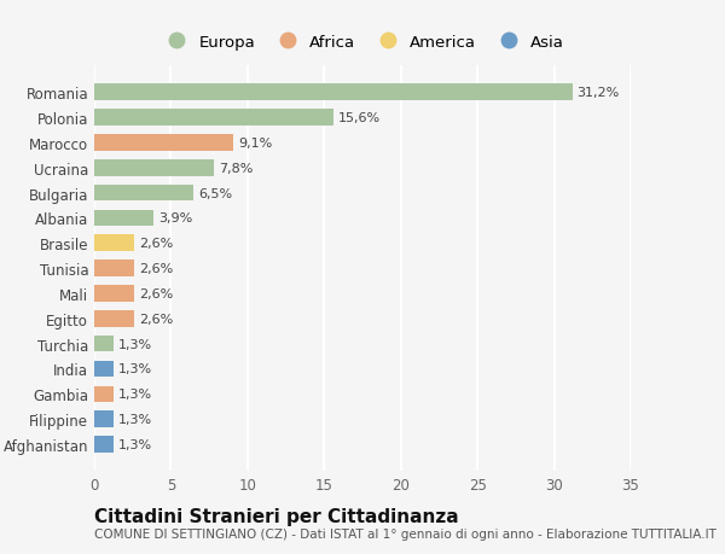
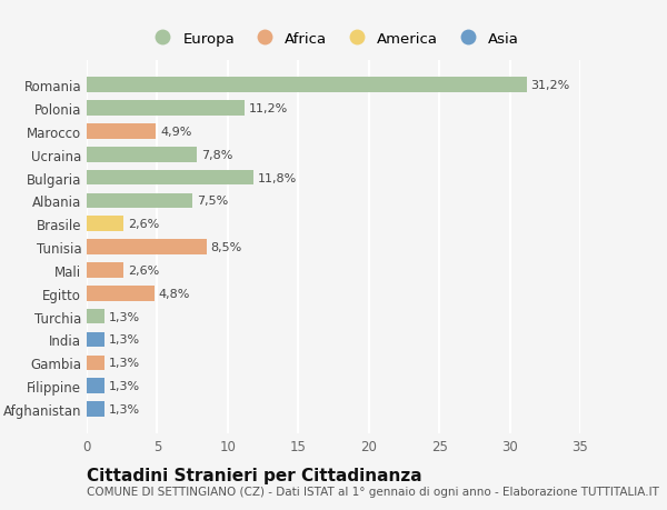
Polonia: 15,6% -> 11,2%
Marocco: 9,1% -> 4,9%
Bulgaria: 6,5% -> 11,8%
Albania: 3,9% -> 7,5%
Tunisia: 2,6% -> 8,5%
Egitto: 2,6% -> 4,8%
